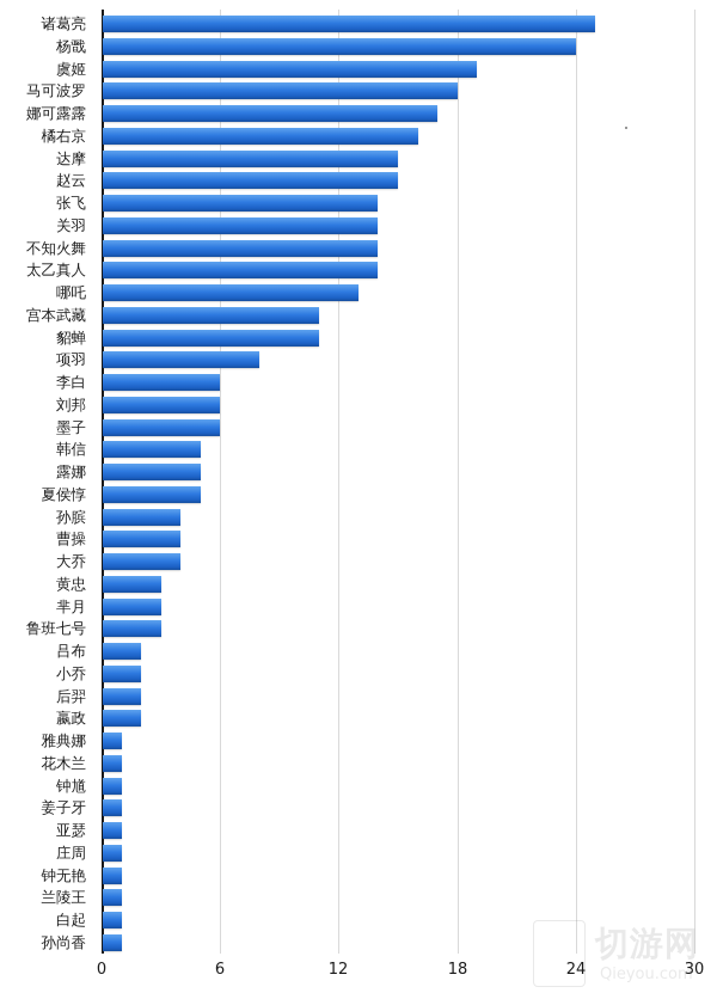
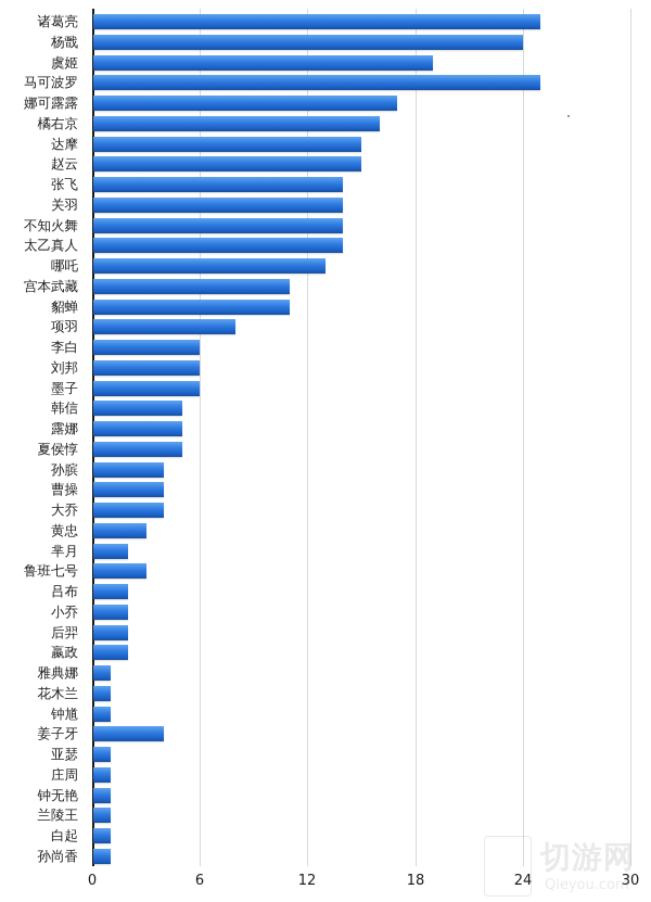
马可波罗: 18 -> 25
芈月: 3 -> 2
姜子牙: 1 -> 4
